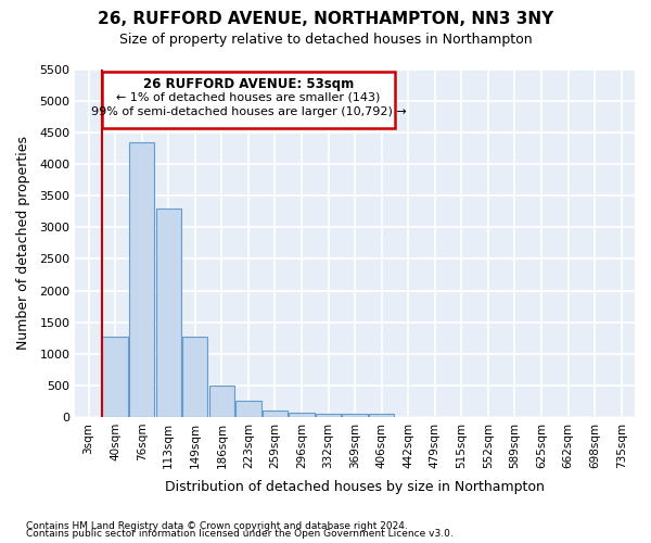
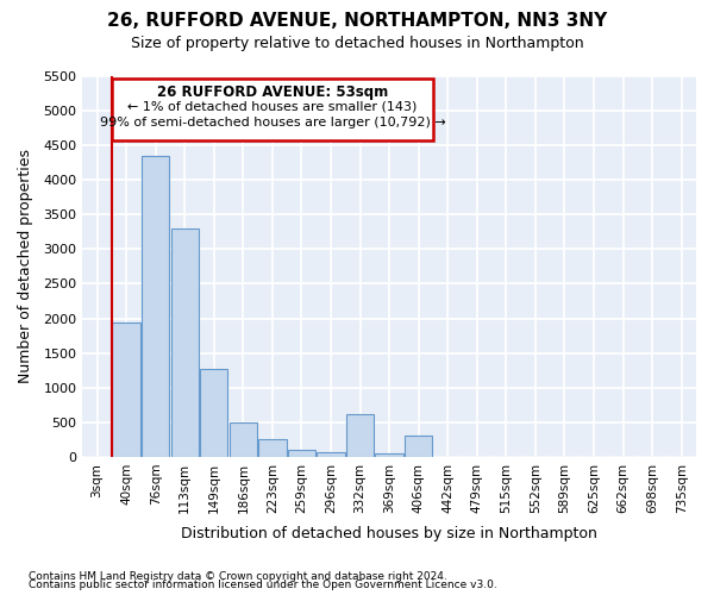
40sqm: 1280 -> 1940
332sqm: 50 -> 620
406sqm: 50 -> 300
